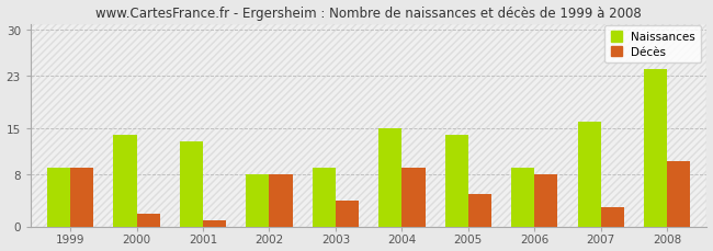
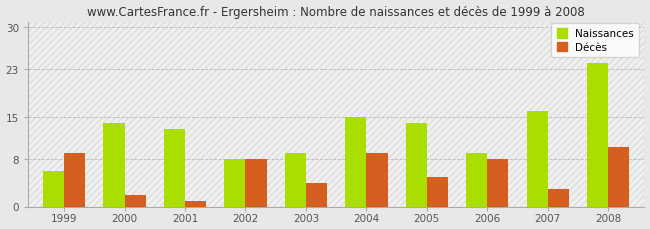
Naissances/1999: 9 -> 6
